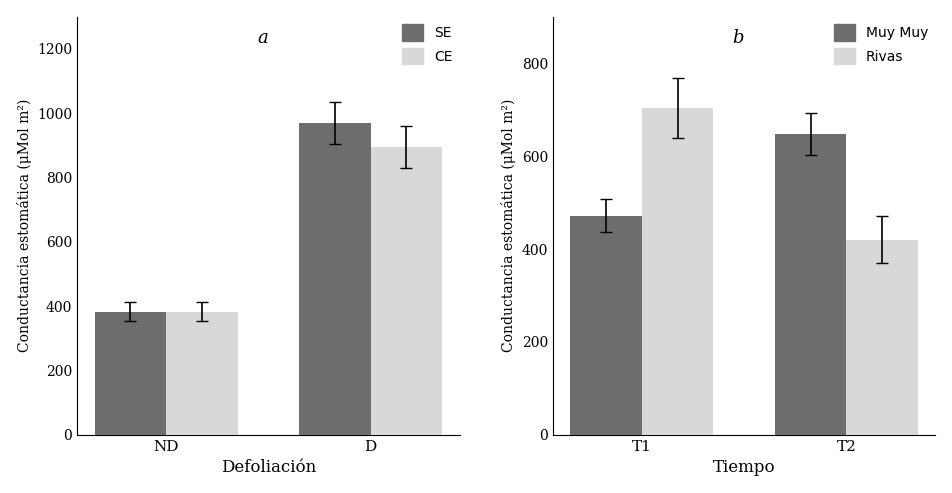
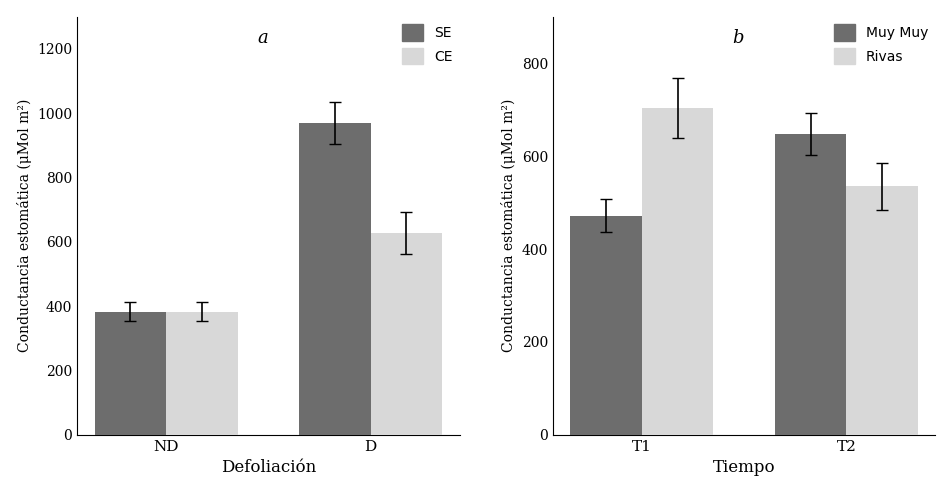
CE/D: 895 -> 628
Rivas/T2: 420 -> 535
